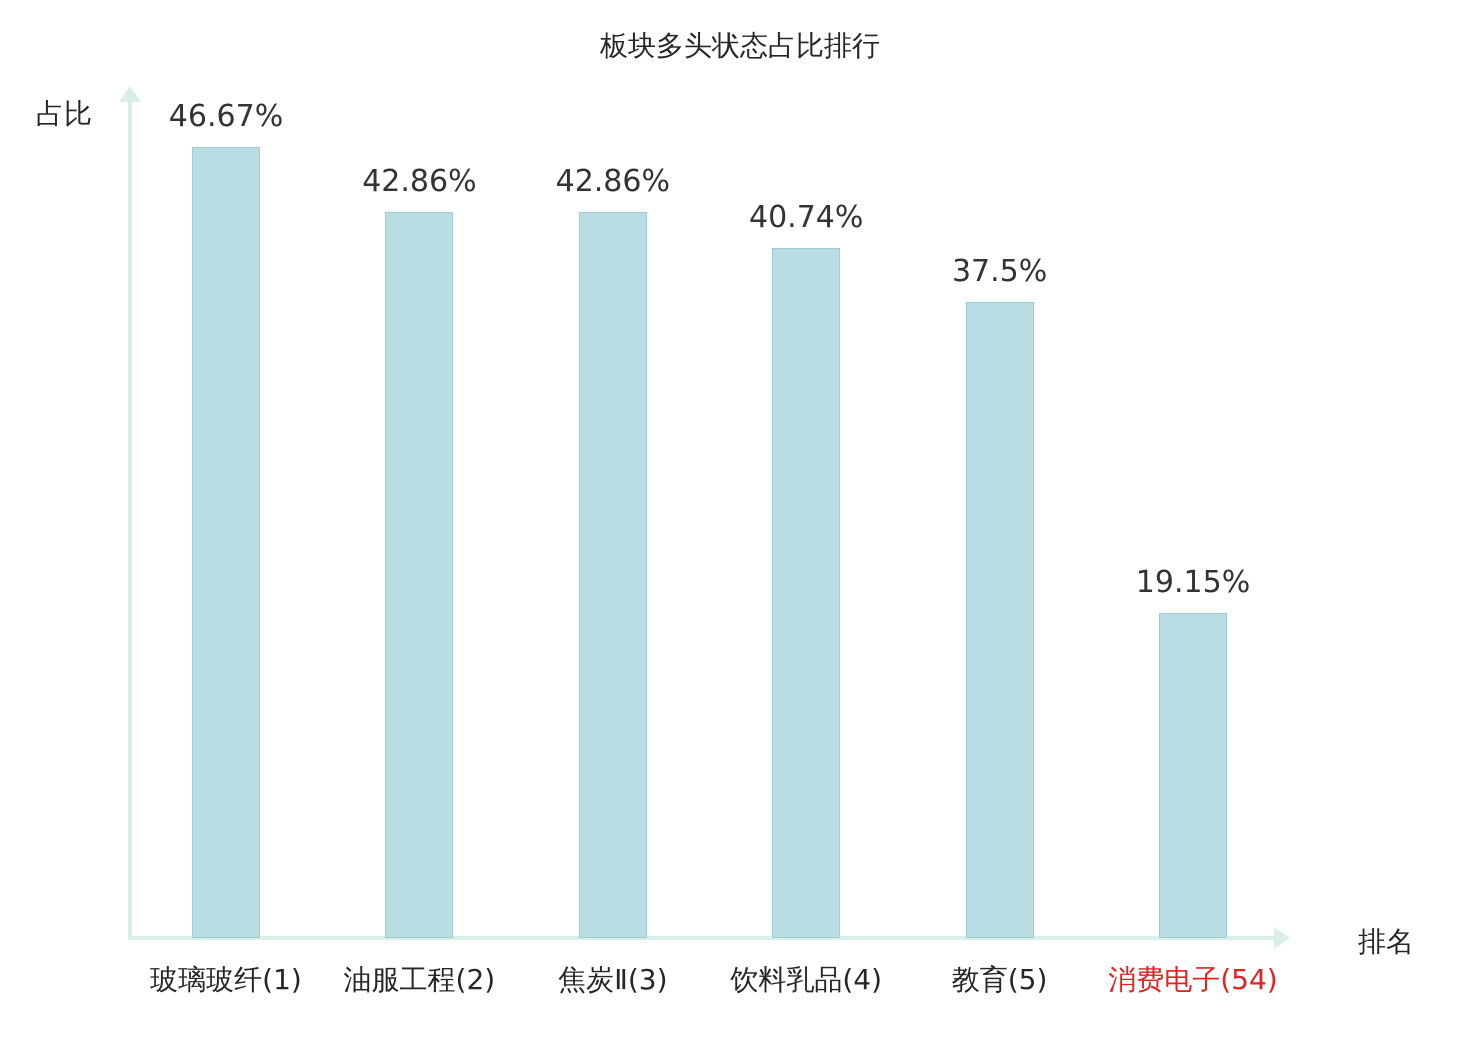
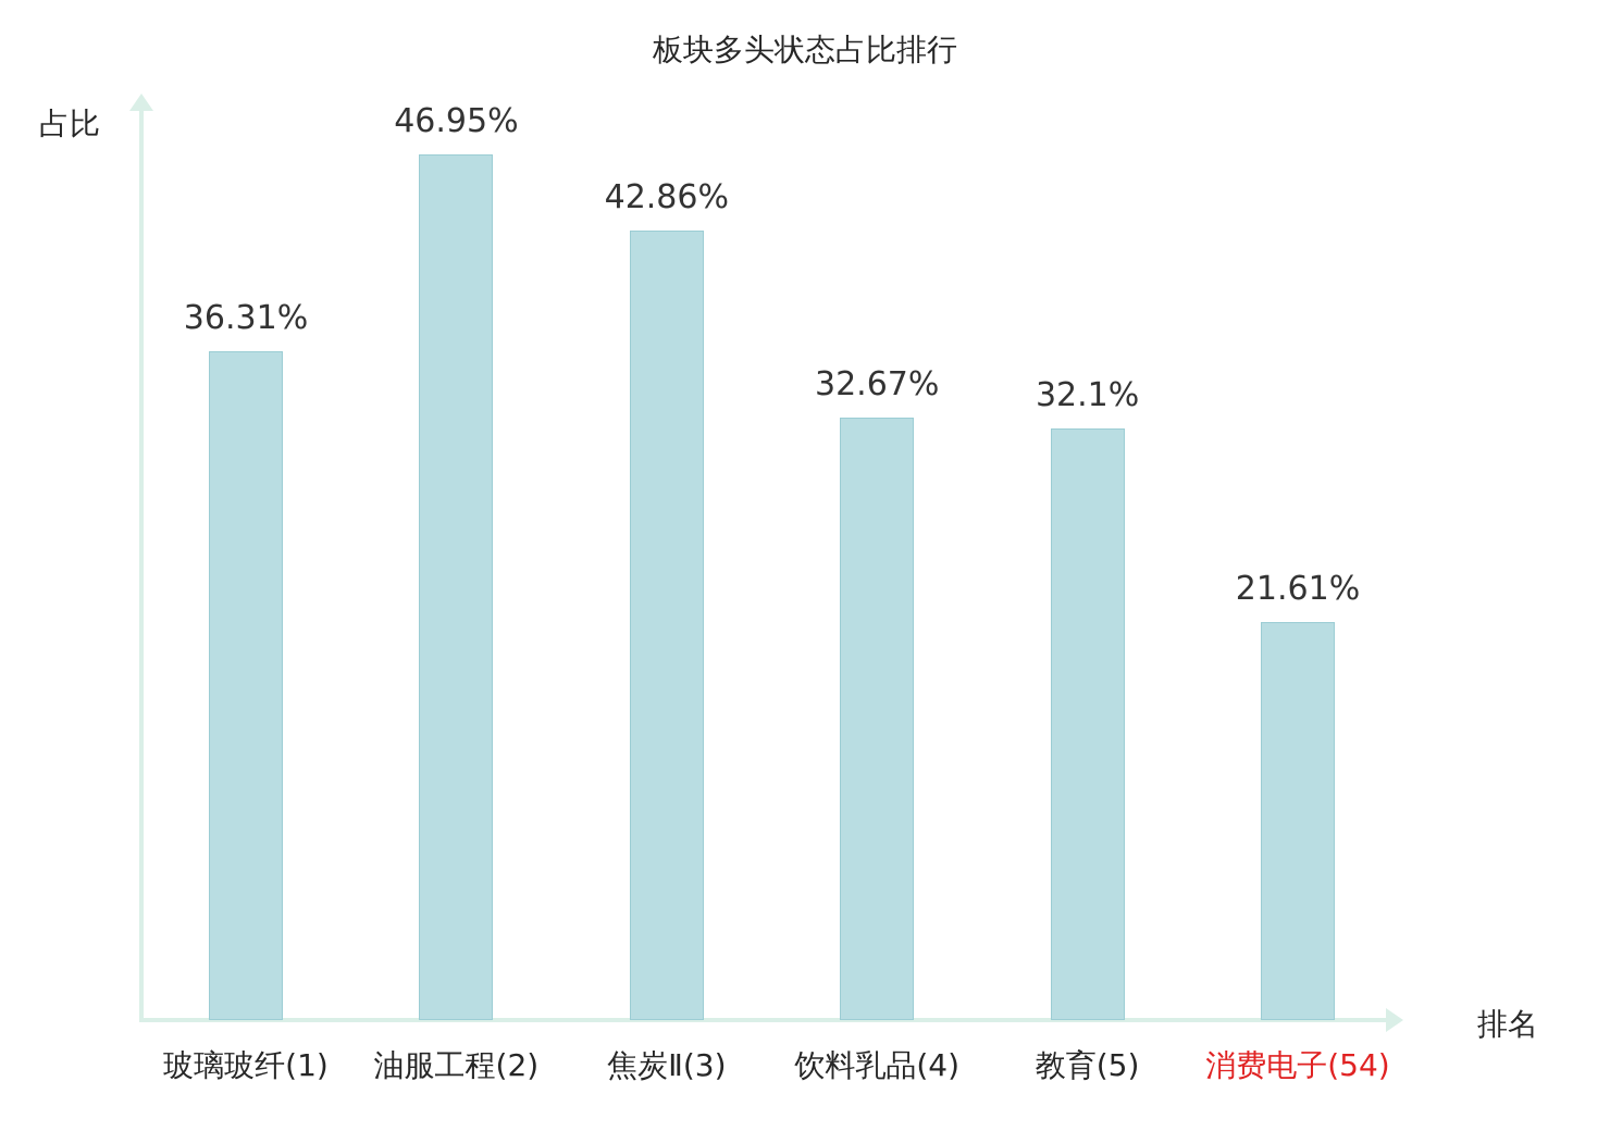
玻璃玻纤(1): 46.67% -> 36.31%
油服工程(2): 42.86% -> 46.95%
饮料乳品(4): 40.74% -> 32.67%
教育(5): 37.5% -> 32.1%
消费电子(54): 19.15% -> 21.61%
